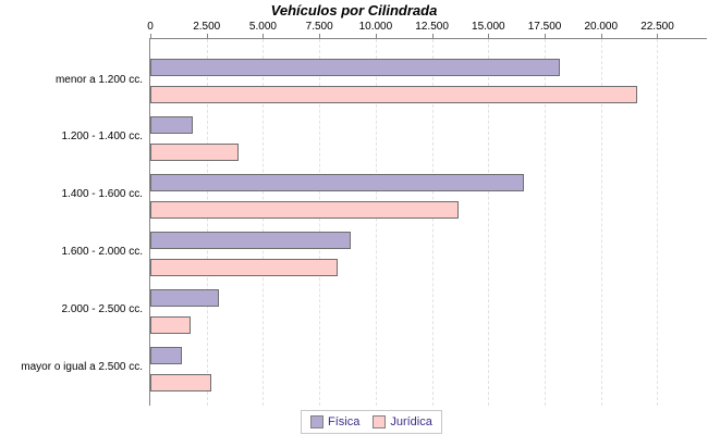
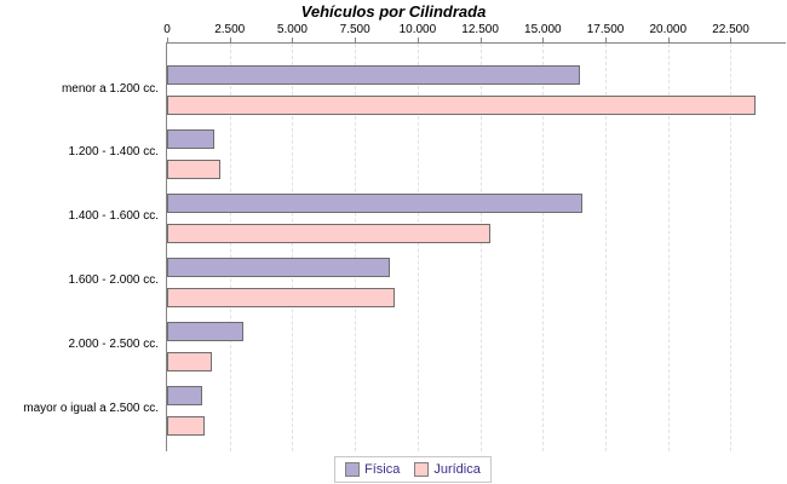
Física/menor a 1.200 cc.: 18100 -> 16400
Jurídica/menor a 1.200 cc.: 21500 -> 23400
Jurídica/1.200 - 1.400 cc.: 3800 -> 2000
Jurídica/1.400 - 1.600 cc.: 13600 -> 12800
Jurídica/1.600 - 2.000 cc.: 8200 -> 9000
Jurídica/mayor o igual a 2.500 cc.: 2600 -> 1400
